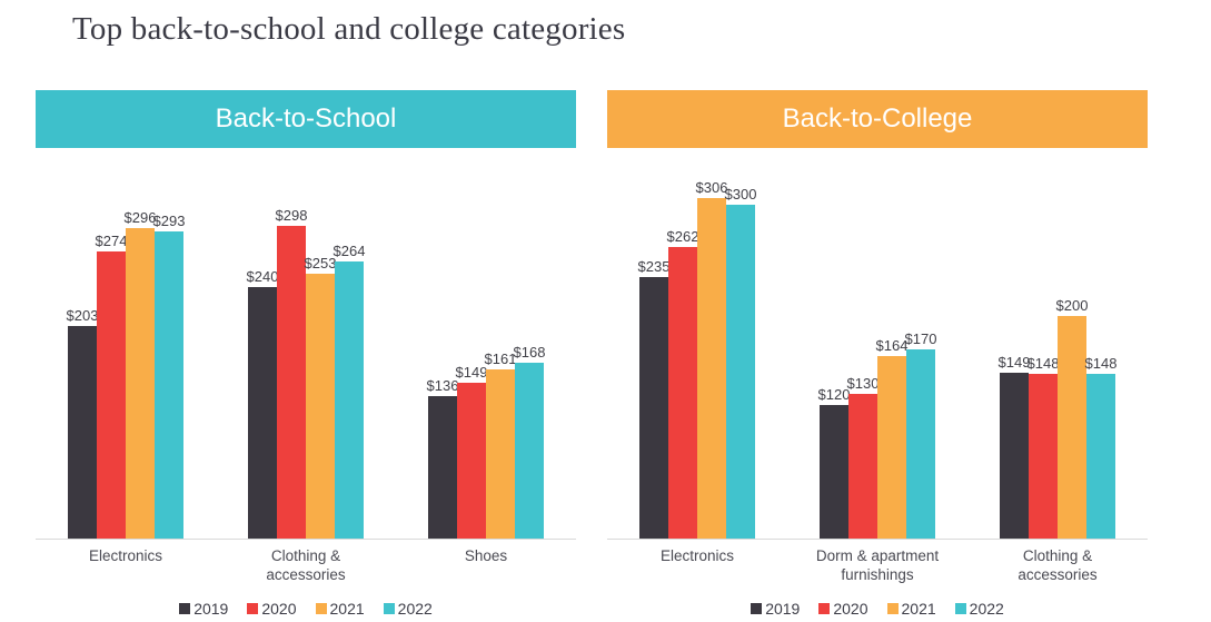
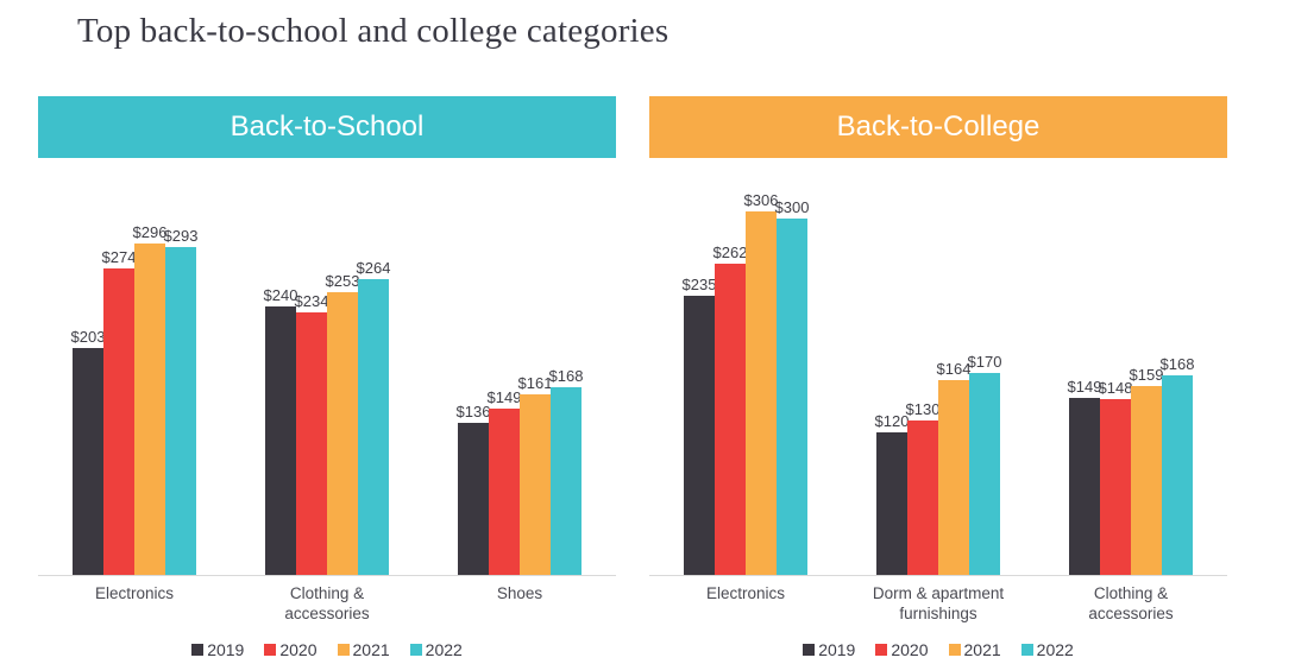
Back-to-School/2020/Clothing & accessories: $298 -> $234
Back-to-College/2021/Clothing & accessories: $200 -> $159
Back-to-College/2022/Clothing & accessories: $148 -> $168
